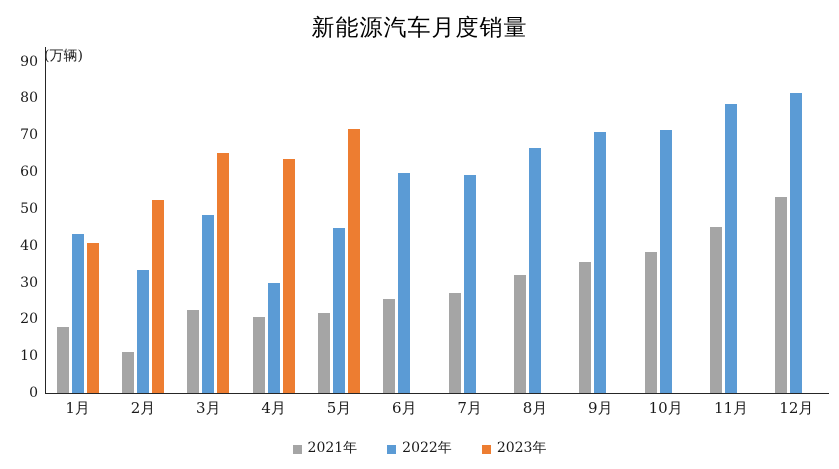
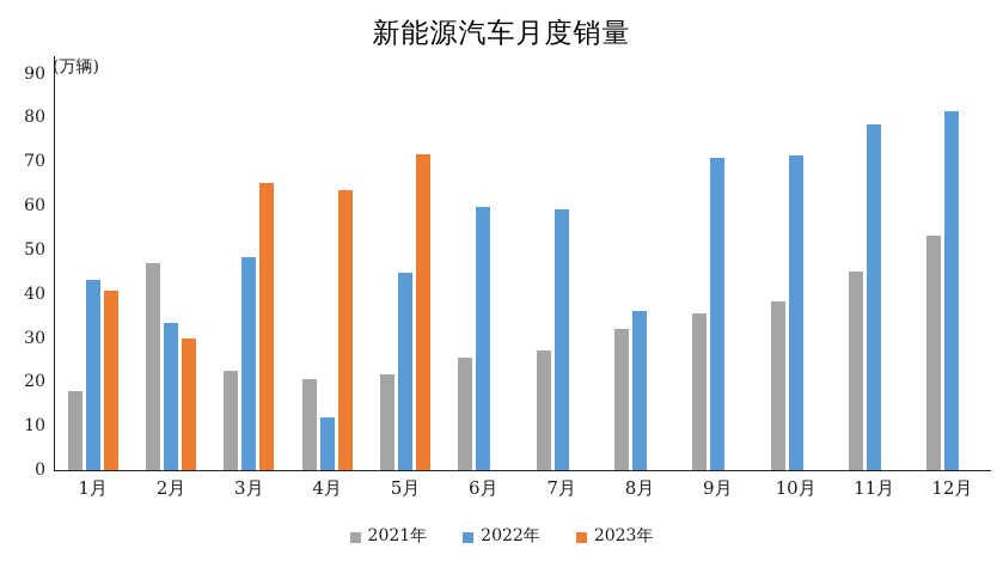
2021年/2月: 11 -> 47
2023年/2月: 52 -> 30
2022年/4月: 30 -> 12
2022年/8月: 67 -> 36
